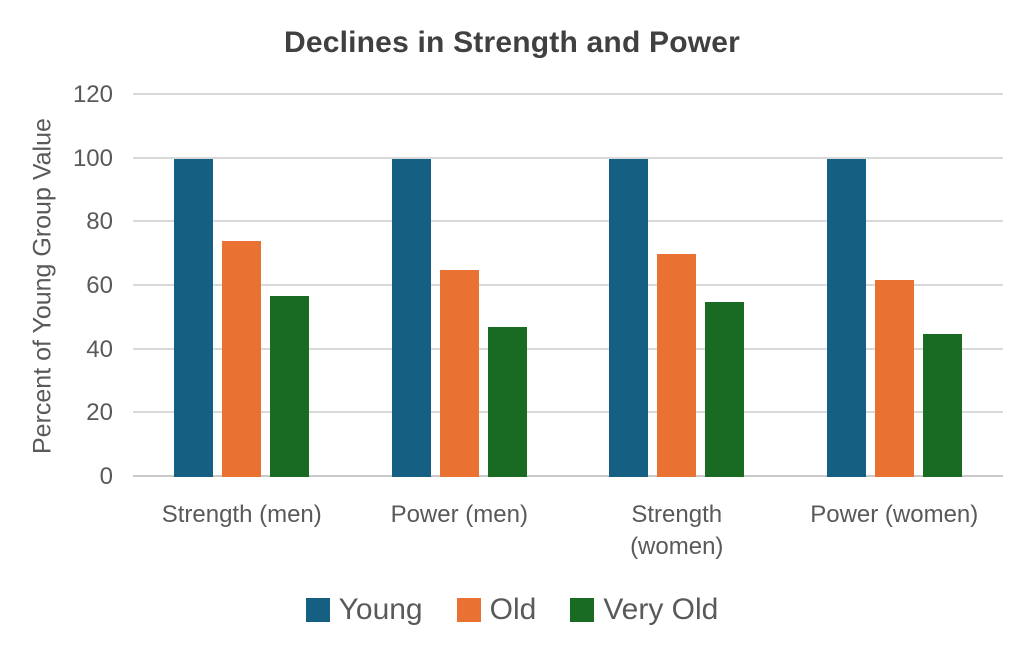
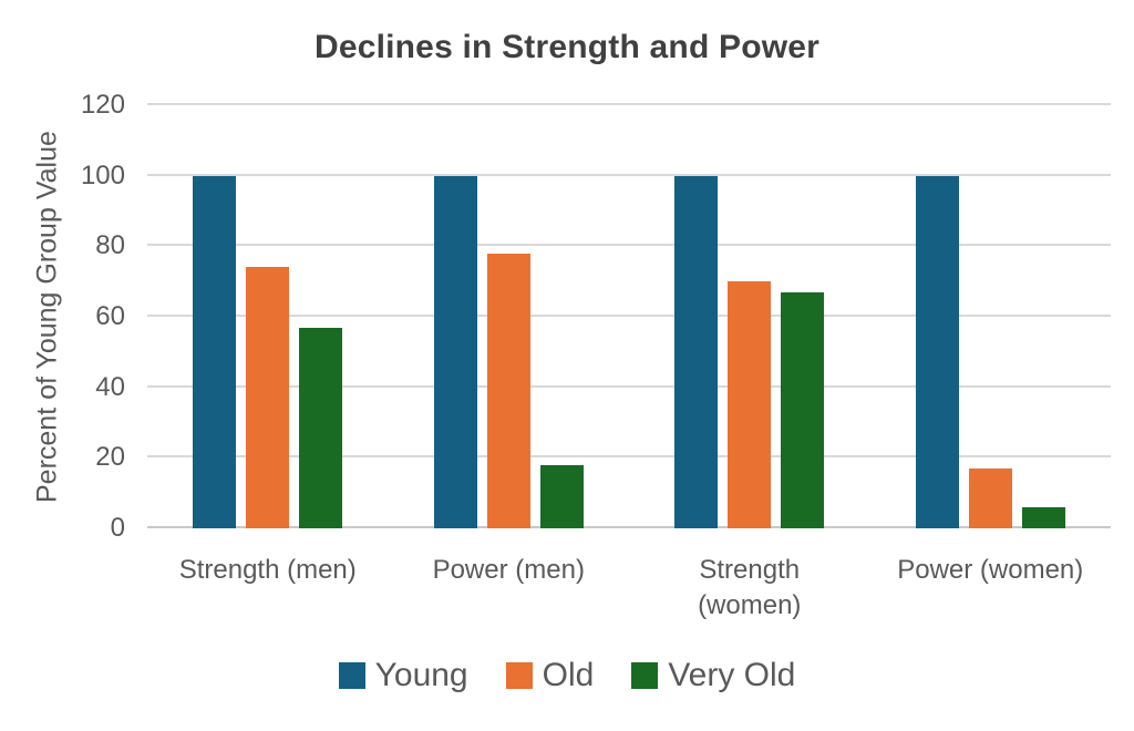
Old/Power (men): 65 -> 78
Very Old/Power (men): 47 -> 18
Very Old/Strength (women): 55 -> 67
Old/Power (women): 62 -> 17
Very Old/Power (women): 45 -> 6
